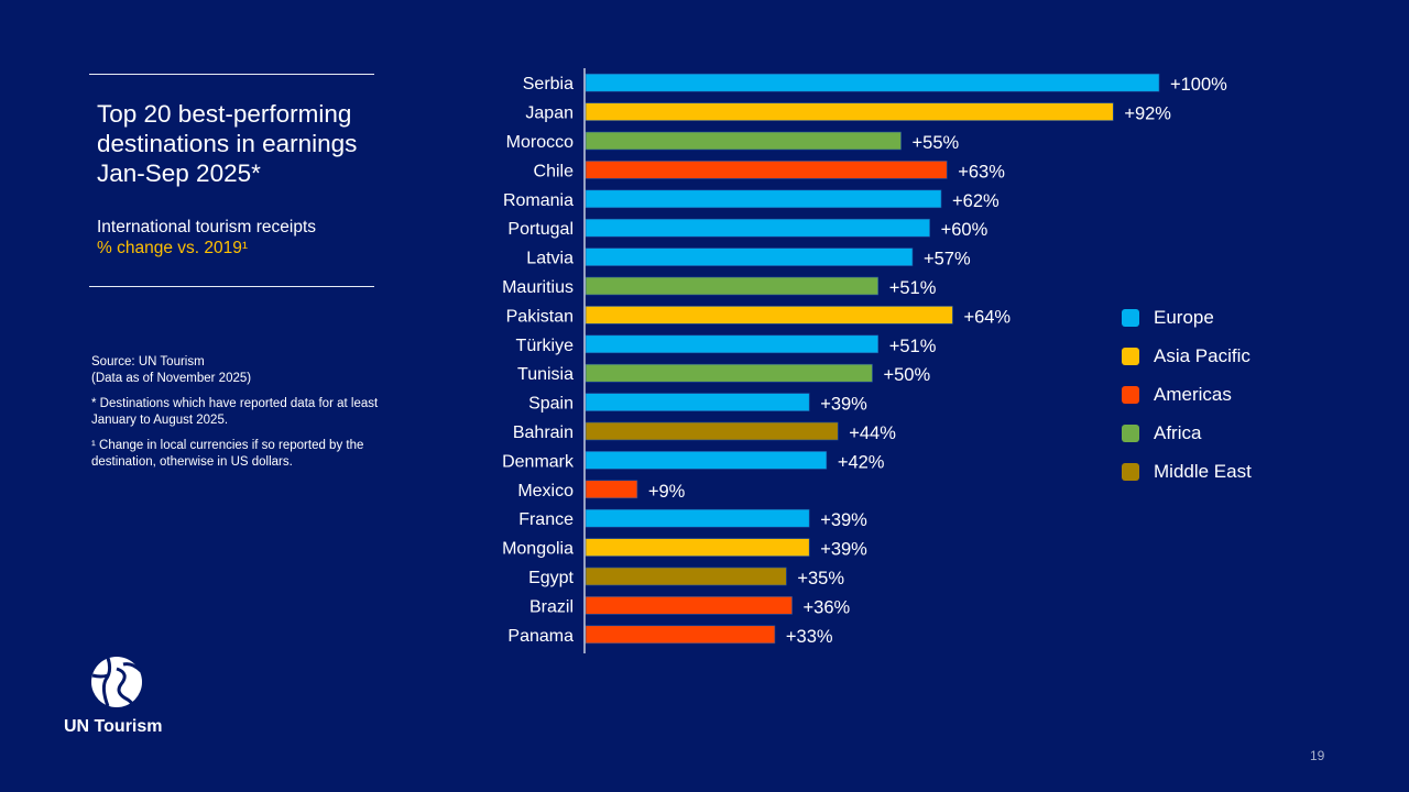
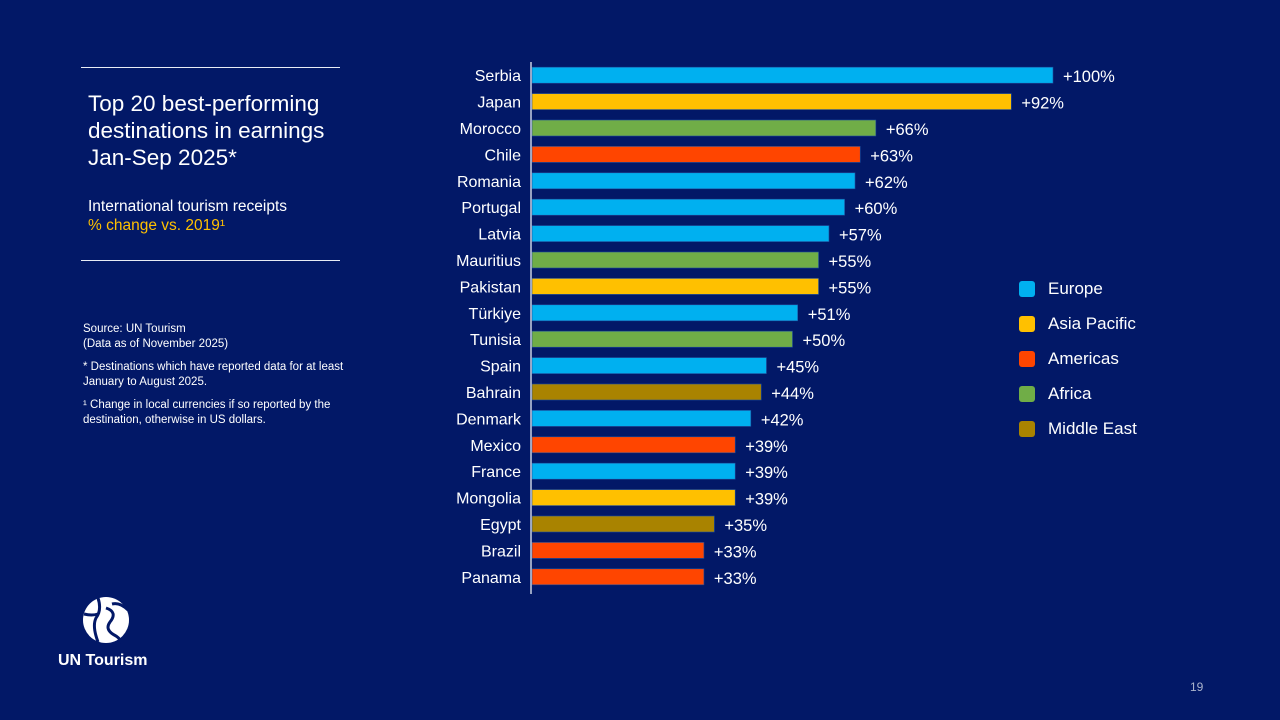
Morocco: +55% -> +66%
Mauritius: +51% -> +55%
Pakistan: +64% -> +55%
Spain: +39% -> +45%
Mexico: +9% -> +39%
Brazil: +36% -> +33%
